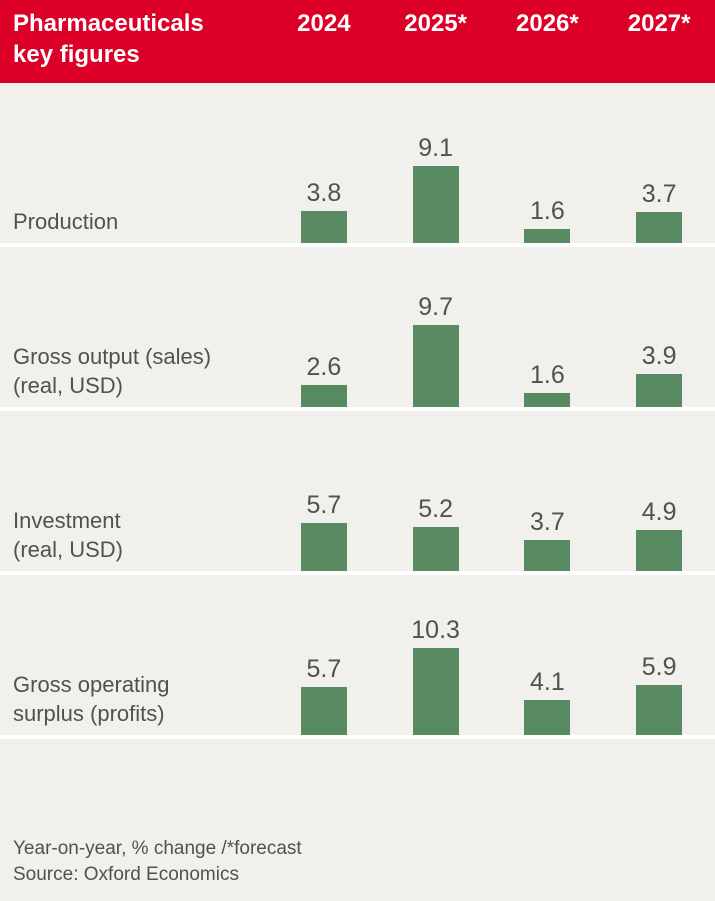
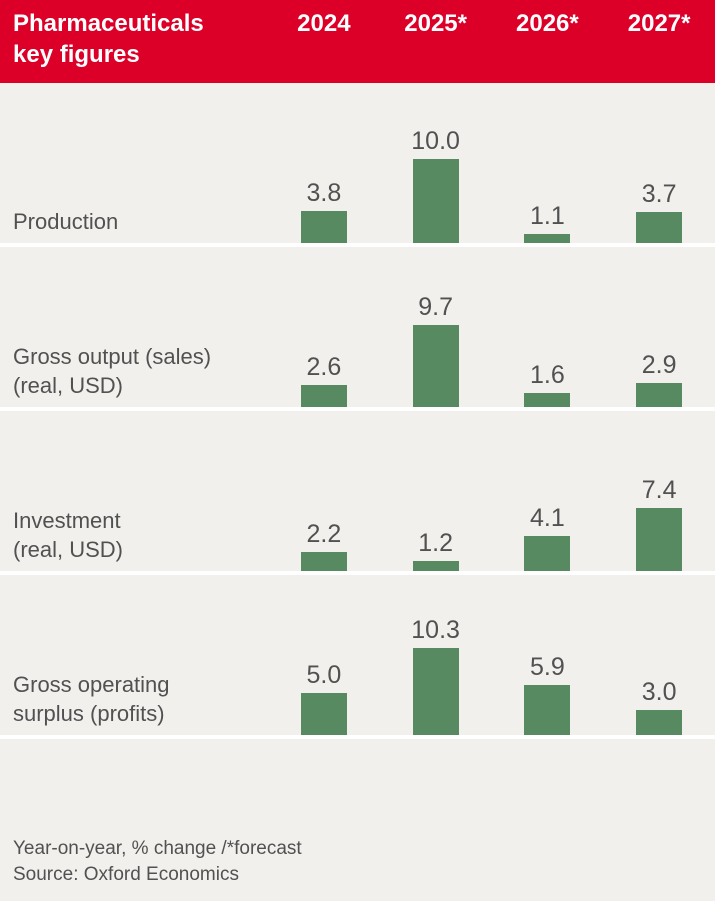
Investment (real, USD)/2024: 5.7 -> 2.2
Gross operating surplus (profits)/2024: 5.7 -> 5.0
Production/2025*: 9.1 -> 10.0
Investment (real, USD)/2025*: 5.2 -> 1.2
Production/2026*: 1.6 -> 1.1
Investment (real, USD)/2026*: 3.7 -> 4.1
Gross operating surplus (profits)/2026*: 4.1 -> 5.9
Gross output (sales) (real, USD)/2027*: 3.9 -> 2.9
Investment (real, USD)/2027*: 4.9 -> 7.4
Gross operating surplus (profits)/2027*: 5.9 -> 3.0
